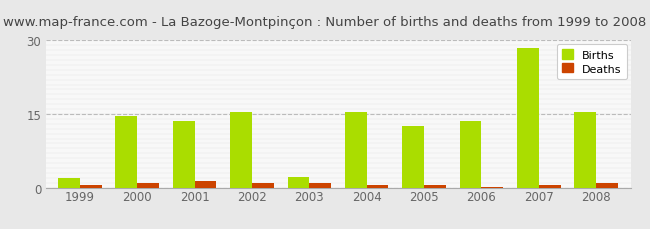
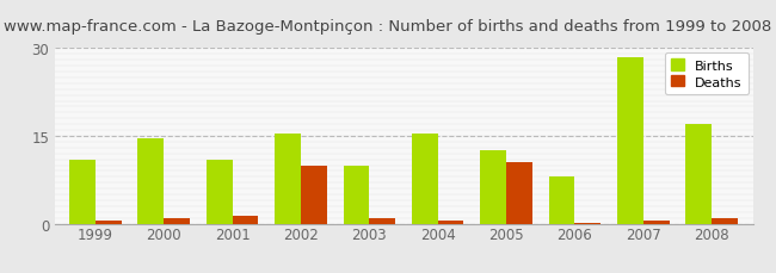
Births/1999: 2.0 -> 11.0
Births/2001: 13.5 -> 11.0
Deaths/2002: 0.9 -> 10.0
Births/2003: 2.2 -> 10.0
Deaths/2005: 0.5 -> 10.5
Births/2006: 13.5 -> 8.0
Births/2008: 15.5 -> 17.0
